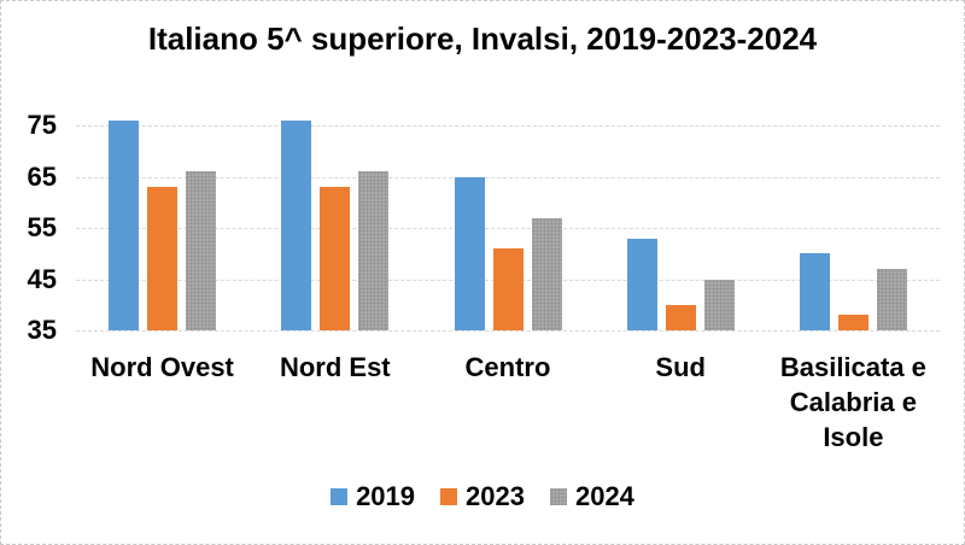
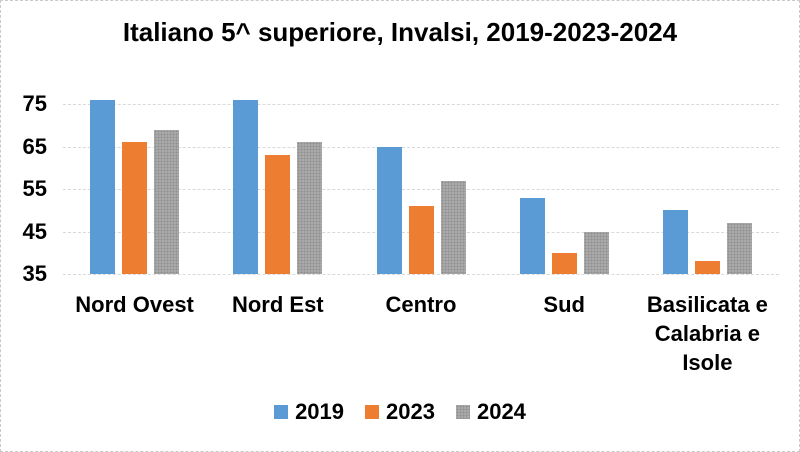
2023/Nord Ovest: 63 -> 66
2024/Nord Ovest: 66 -> 69
